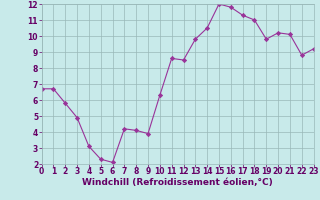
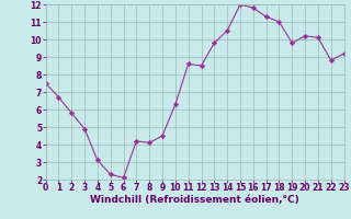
0: 6.7 -> 7.5
9: 3.9 -> 4.5
